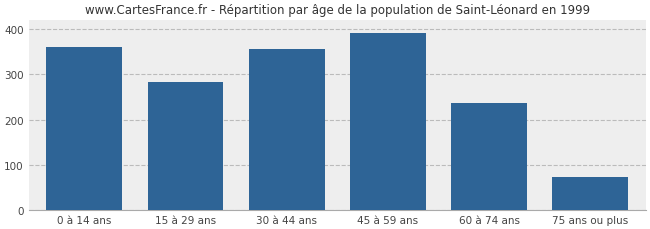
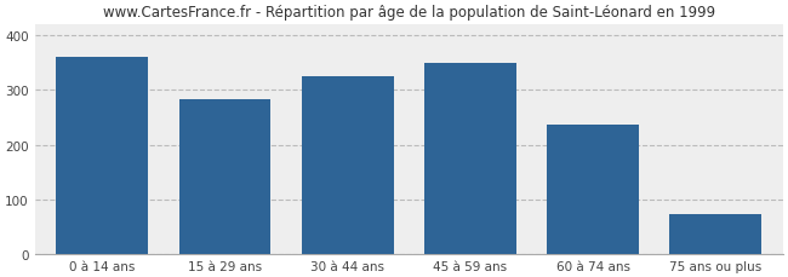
30 à 44 ans: 356 -> 325
45 à 59 ans: 392 -> 350
